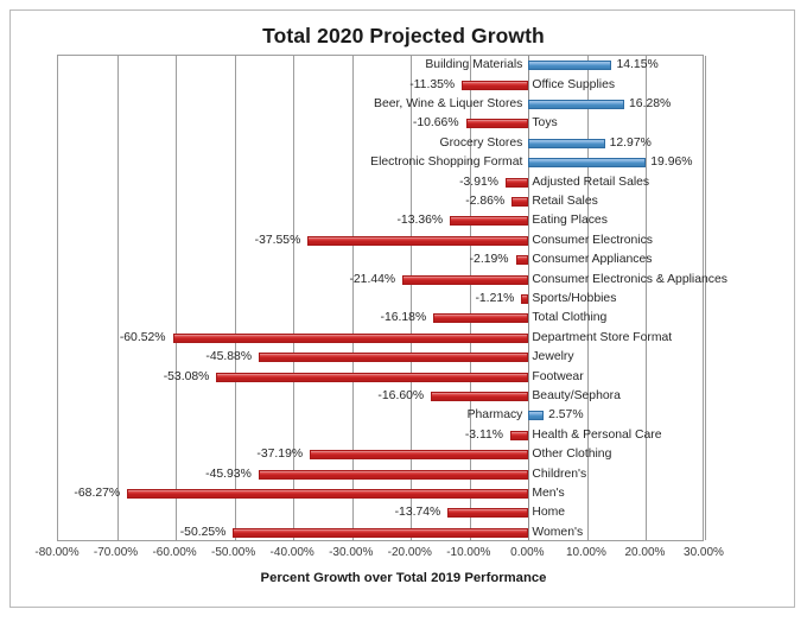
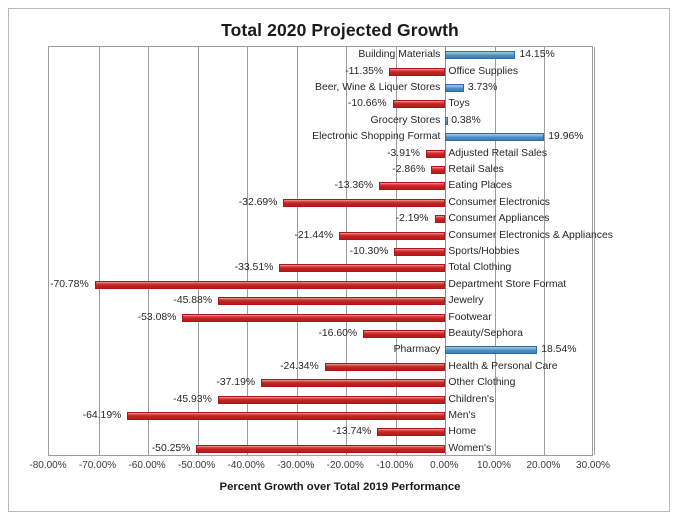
Beer, Wine & Liquer Stores: 16.28% -> 3.73%
Grocery Stores: 12.97% -> 0.38%
Consumer Electronics: -37.55% -> -32.69%
Sports/Hobbies: -1.21% -> -10.30%
Total Clothing: -16.18% -> -33.51%
Department Store Format: -60.52% -> -70.78%
Pharmacy: 2.57% -> 18.54%
Health & Personal Care: -3.11% -> -24.34%
Men's: -68.27% -> -64.19%
